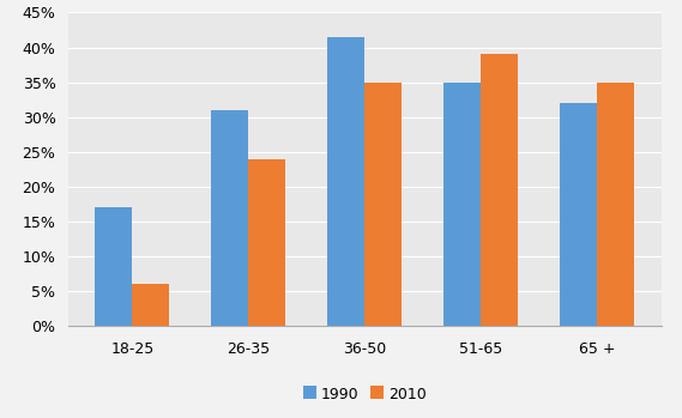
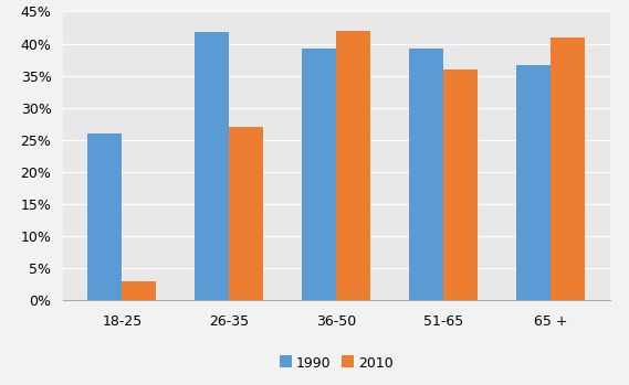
1990/18-25: 17.0% -> 26.0%
2010/18-25: 6% -> 3%
1990/26-35: 31.0% -> 41.8%
2010/26-35: 24% -> 27%
1990/36-50: 41.5% -> 39.2%
2010/36-50: 35% -> 42%
1990/51-65: 35.0% -> 39.2%
2010/51-65: 39% -> 36%
1990/65 +: 32.0% -> 36.6%
2010/65 +: 35% -> 41%
